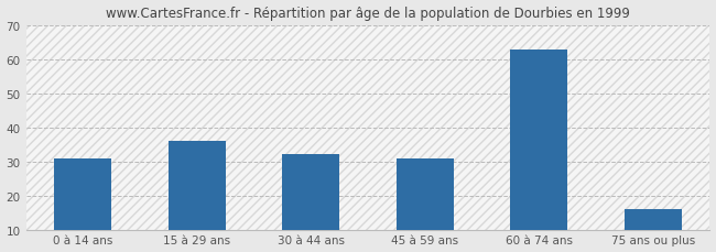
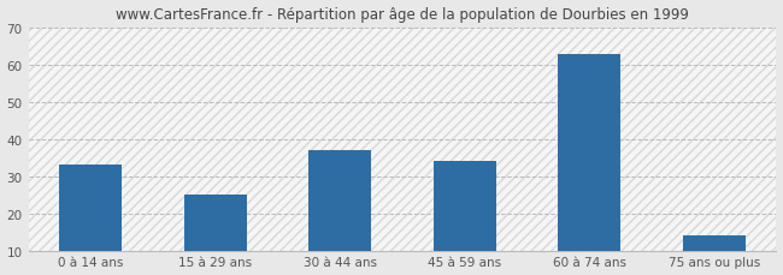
0 à 14 ans: 31 -> 33
15 à 29 ans: 36 -> 25
30 à 44 ans: 32 -> 37
45 à 59 ans: 31 -> 34
75 ans ou plus: 16 -> 14
